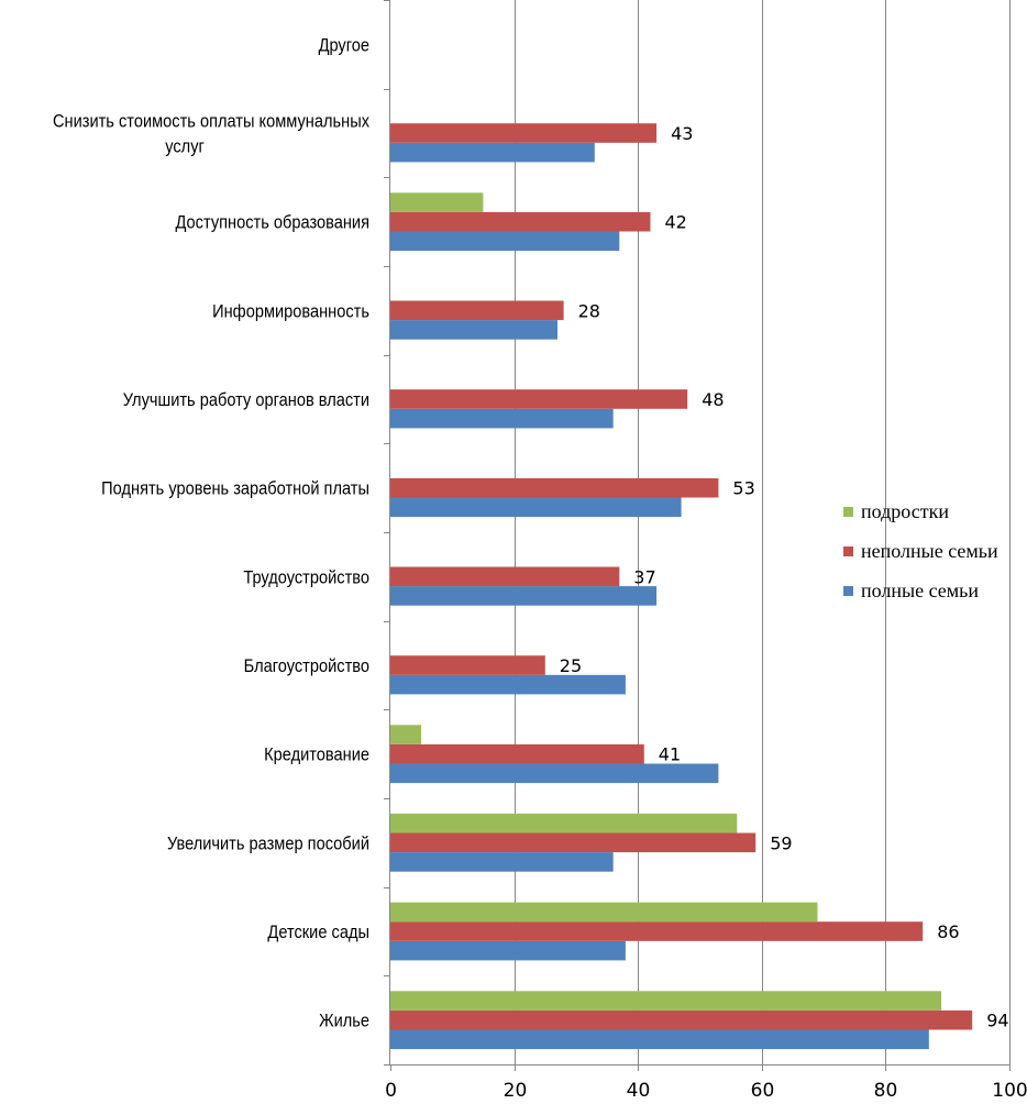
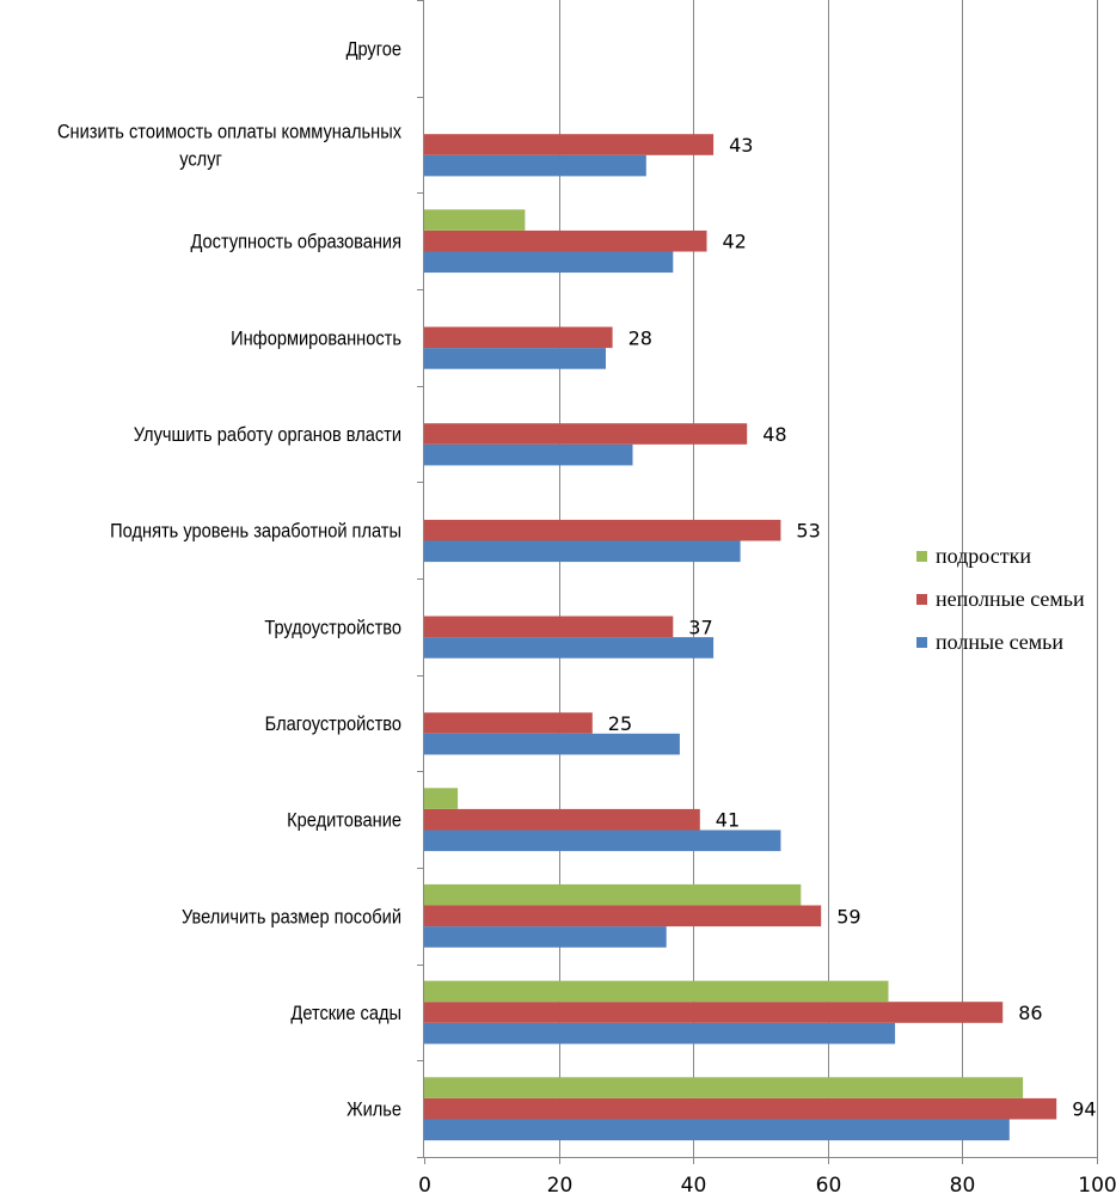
полные семьи/Детские сады: 38 -> 70
полные семьи/Улучшить работу органов власти: 36 -> 31
